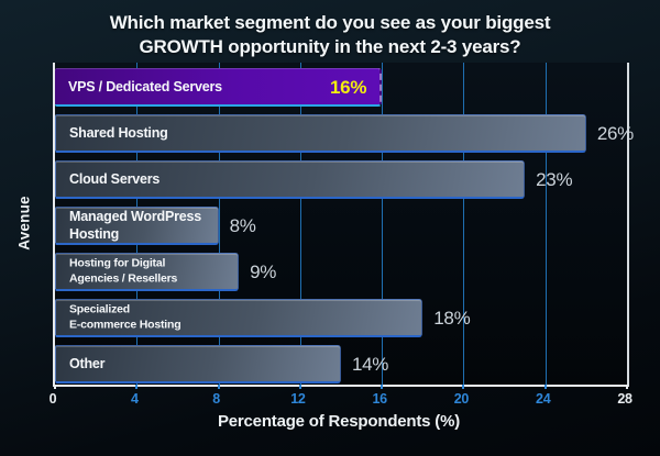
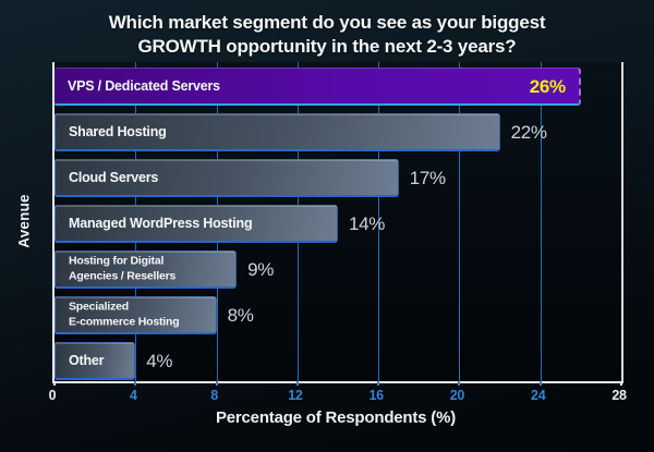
VPS / Dedicated Servers: 16% -> 26%
Shared Hosting: 26% -> 22%
Cloud Servers: 23% -> 17%
Managed WordPress Hosting: 8% -> 14%
Specialized E-commerce Hosting: 18% -> 8%
Other: 14% -> 4%
